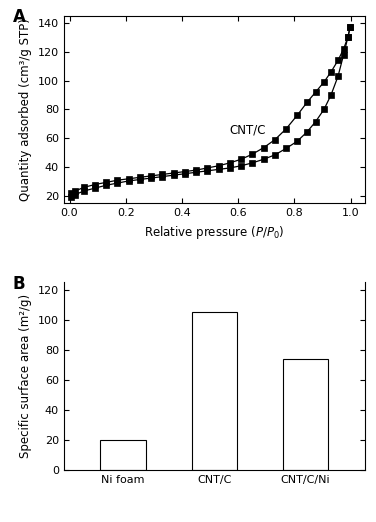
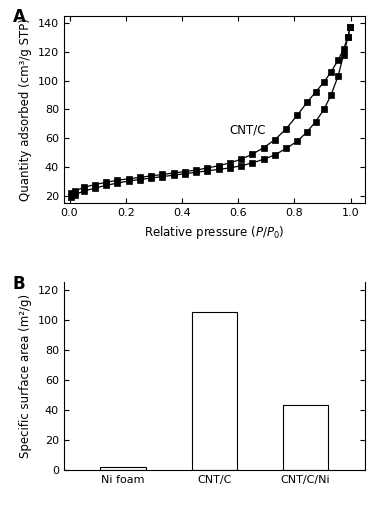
Ni foam: 20 -> 2
CNT/C/Ni: 74 -> 43
